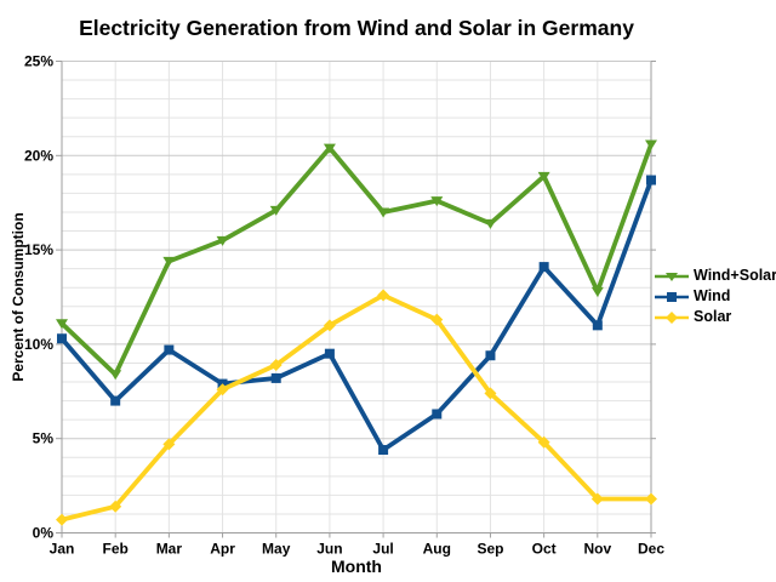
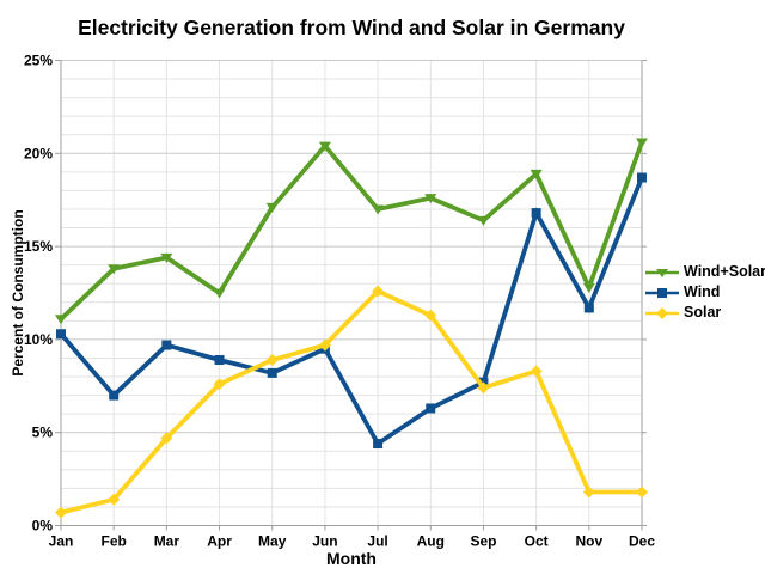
Wind+Solar/Feb: 8.4% -> 13.8%
Wind+Solar/Apr: 15.5% -> 12.5%
Wind/Apr: 7.9% -> 8.9%
Solar/Jun: 11.0% -> 9.7%
Wind/Sep: 9.4% -> 7.7%
Wind/Oct: 14.1% -> 16.8%
Solar/Oct: 4.8% -> 8.3%
Wind/Nov: 11.0% -> 11.7%
